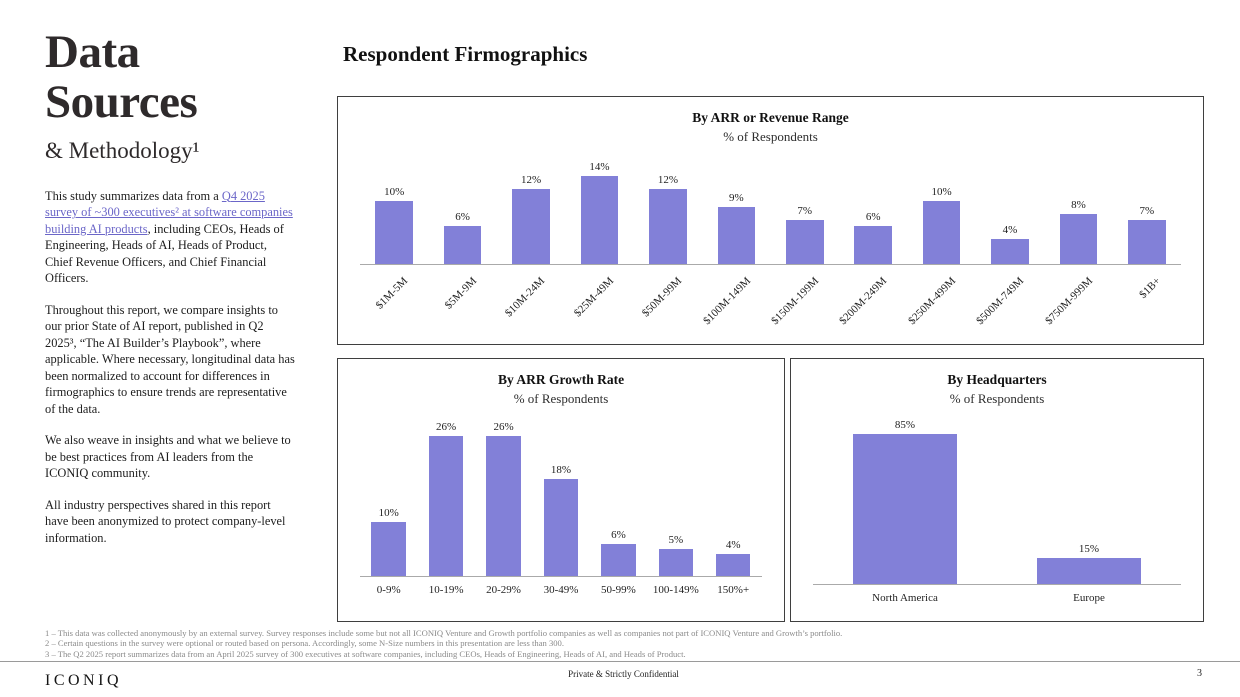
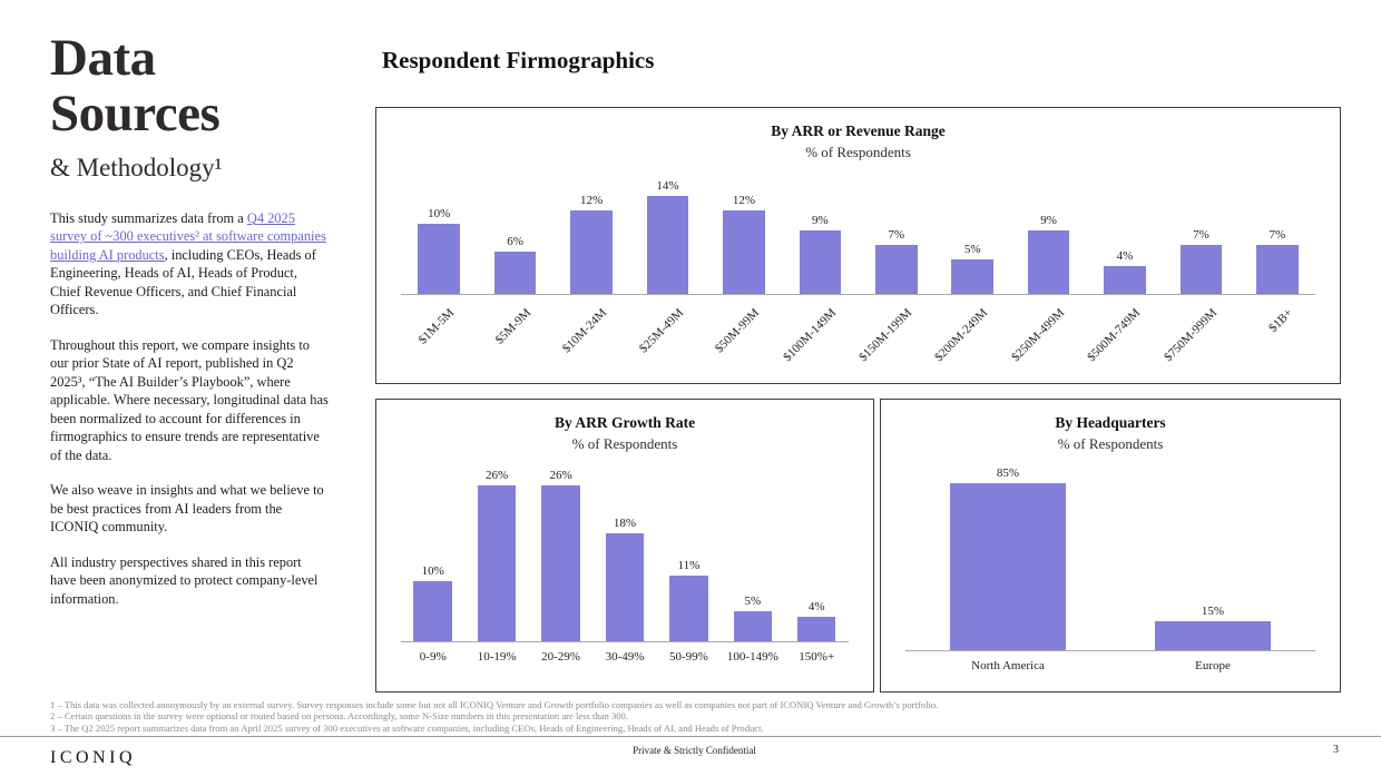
By ARR or Revenue Range/$200M-249M: 6% -> 5%
By ARR or Revenue Range/$250M-499M: 10% -> 9%
By ARR or Revenue Range/$750M-999M: 8% -> 7%
By ARR Growth Rate/50-99%: 6% -> 11%
